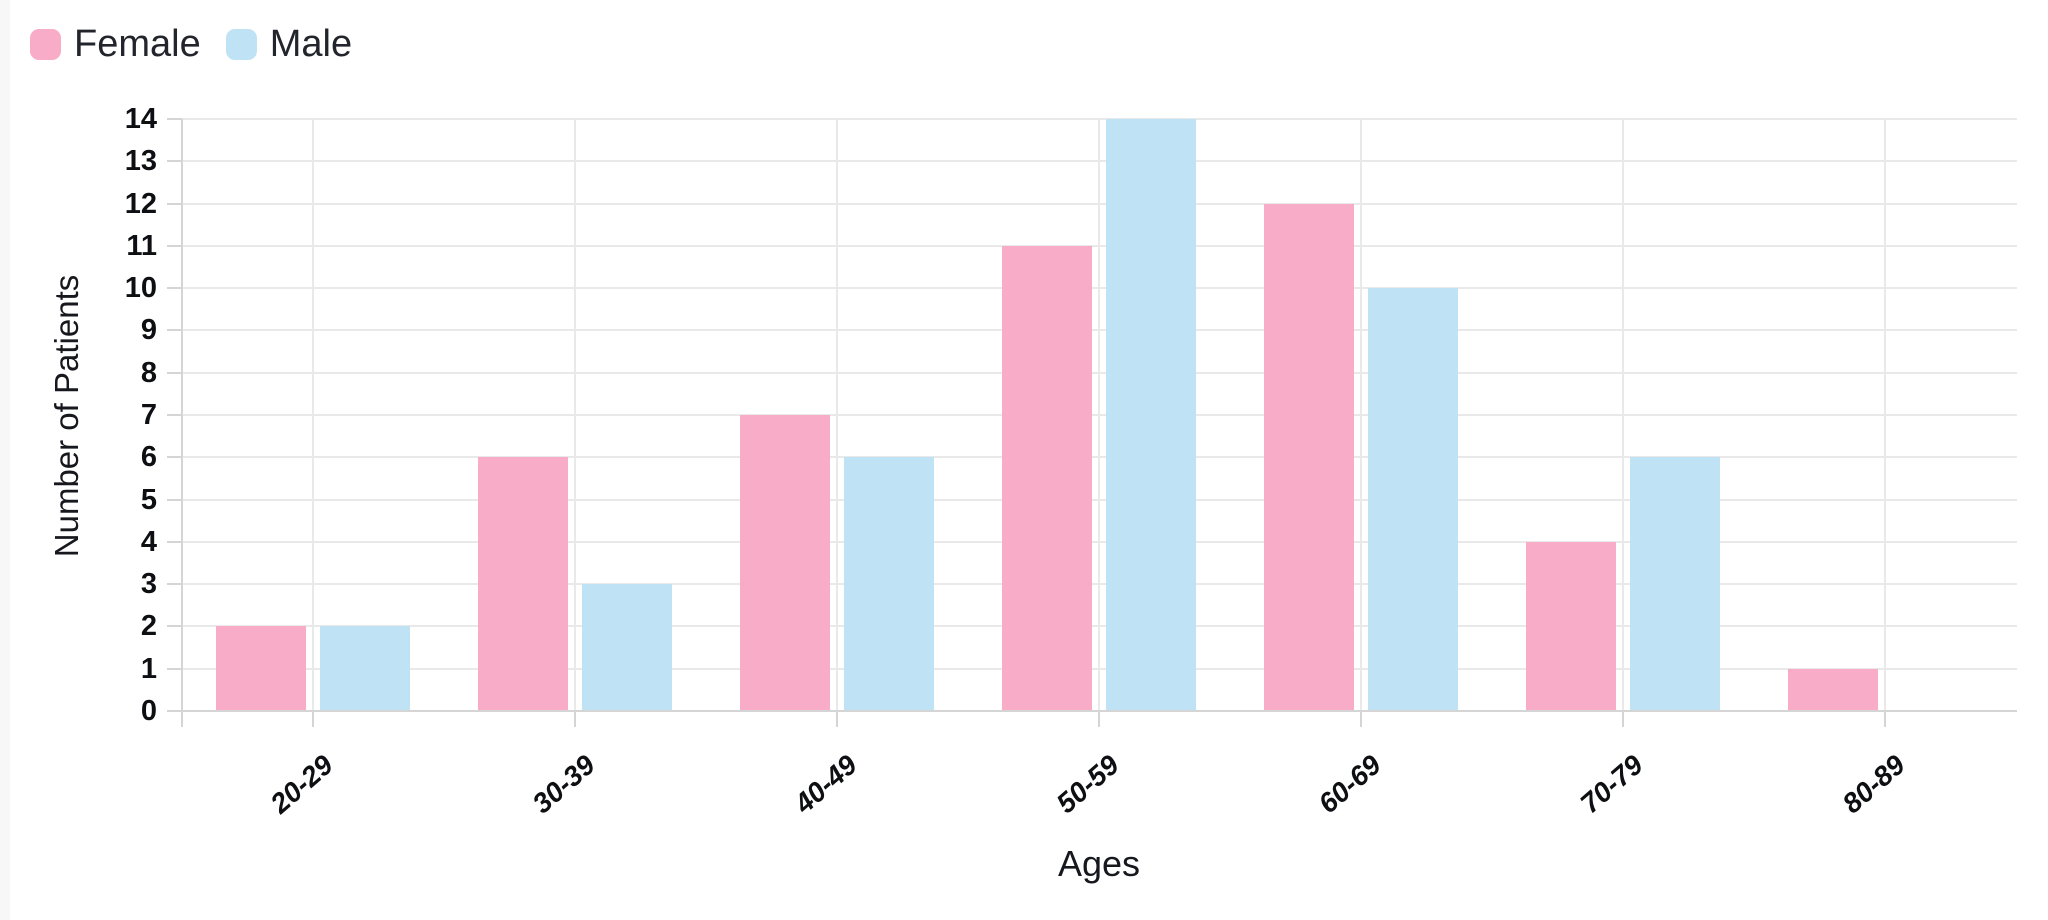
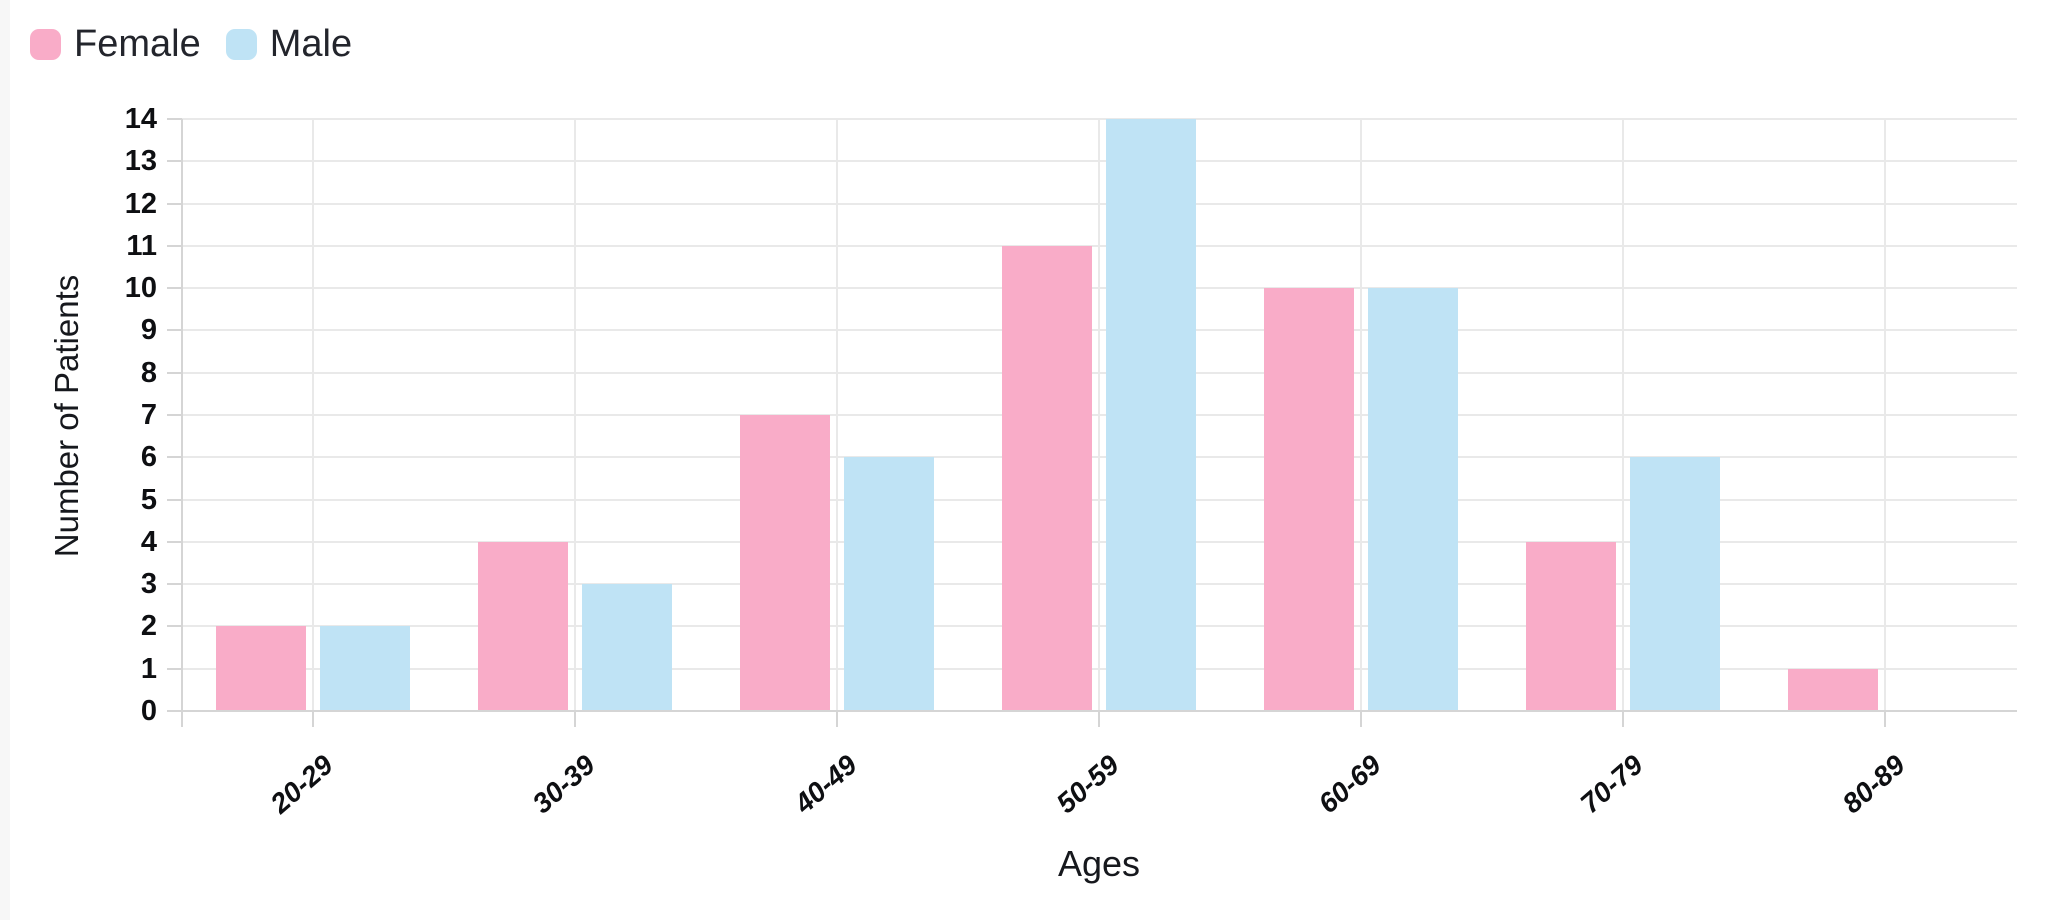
Female/30-39: 6 -> 4
Female/60-69: 12 -> 10
